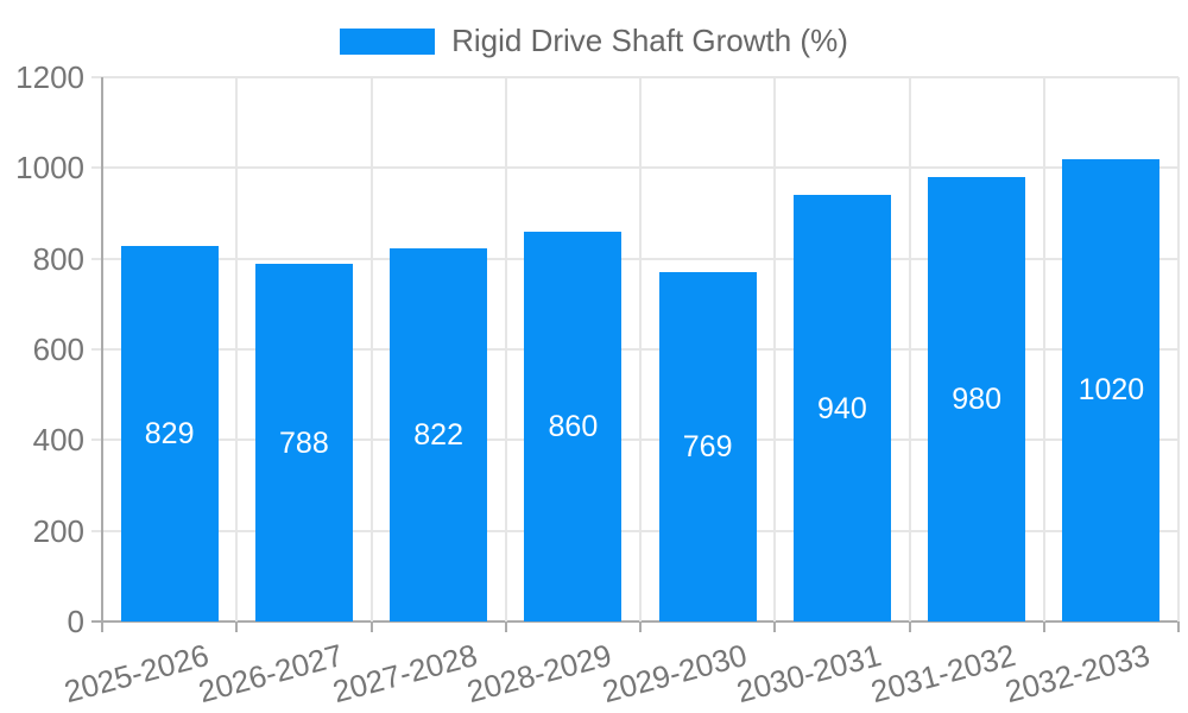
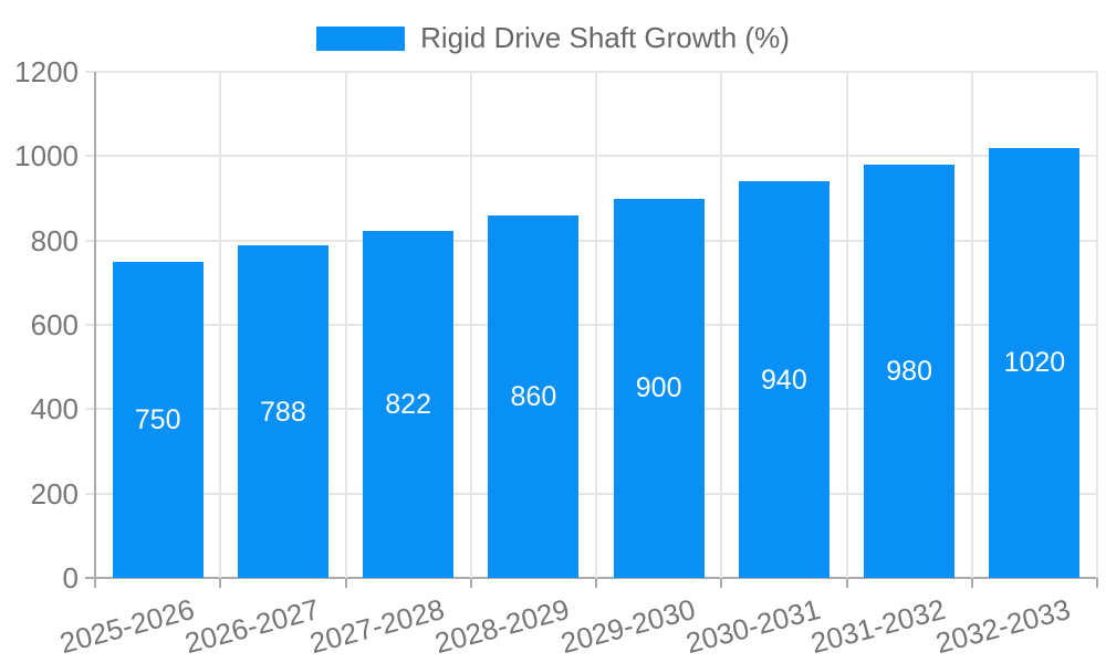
2025-2026: 829 -> 750
2029-2030: 769 -> 900
